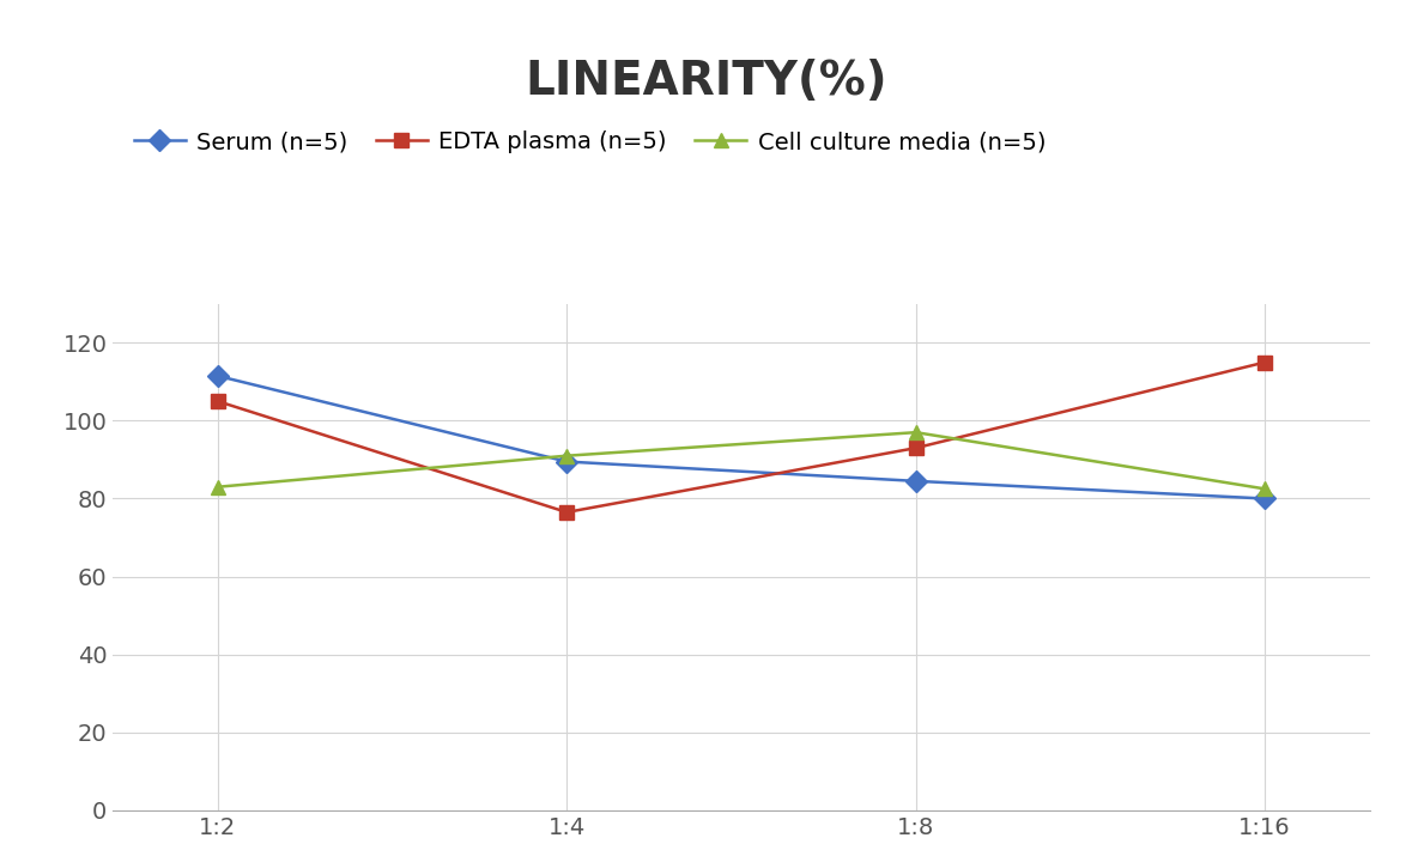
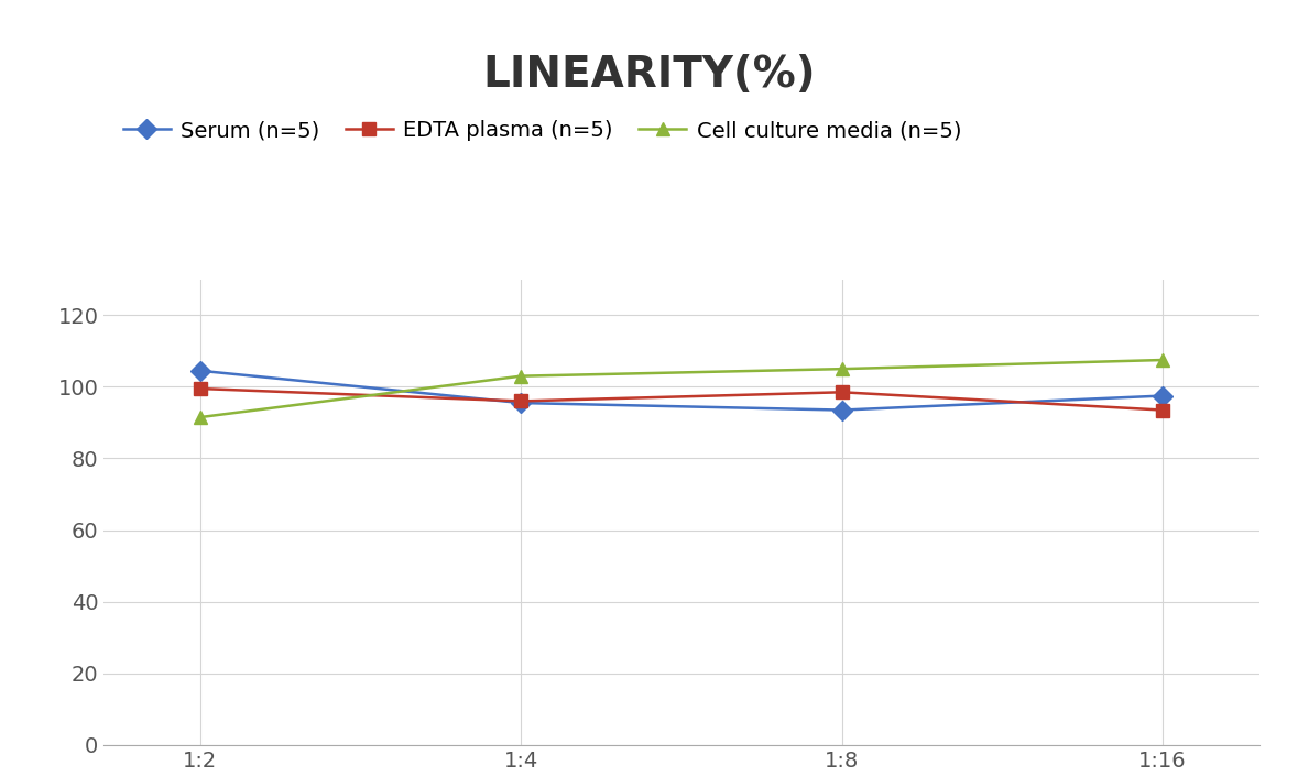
Serum (n=5)/1:2: 111.5 -> 104.5
EDTA plasma (n=5)/1:2: 105.0 -> 99.5
Cell culture media (n=5)/1:2: 83.0 -> 91.5
Serum (n=5)/1:4: 89.5 -> 95.5
EDTA plasma (n=5)/1:4: 76.5 -> 96.0
Cell culture media (n=5)/1:4: 91.0 -> 103.0
Serum (n=5)/1:8: 84.5 -> 93.5
EDTA plasma (n=5)/1:8: 93.0 -> 98.5
Cell culture media (n=5)/1:8: 97.0 -> 105.0
Serum (n=5)/1:16: 80.0 -> 97.5
EDTA plasma (n=5)/1:16: 115.0 -> 93.5
Cell culture media (n=5)/1:16: 82.5 -> 107.5
